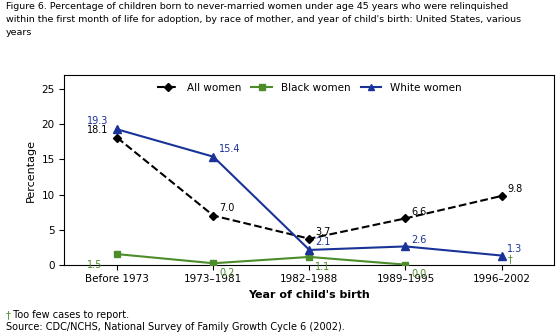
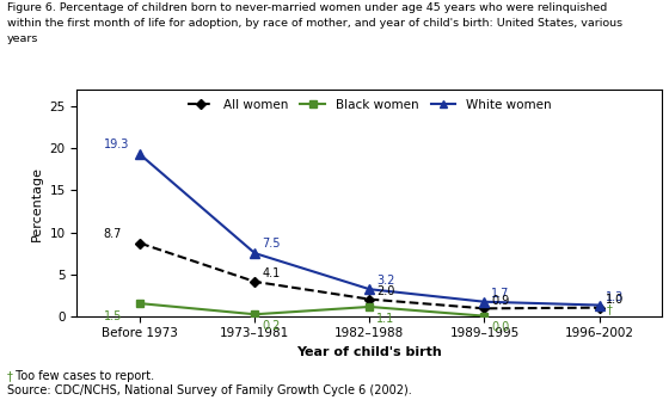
All women/Before 1973: 18.1 -> 8.7
All women/1973–1981: 7.0 -> 4.1
White women/1973–1981: 15.4 -> 7.5
All women/1982–1988: 3.7 -> 2.0
White women/1982–1988: 2.1 -> 3.2
All women/1989–1995: 6.6 -> 0.9
White women/1989–1995: 2.6 -> 1.7
All women/1996–2002: 9.8 -> 1.0
